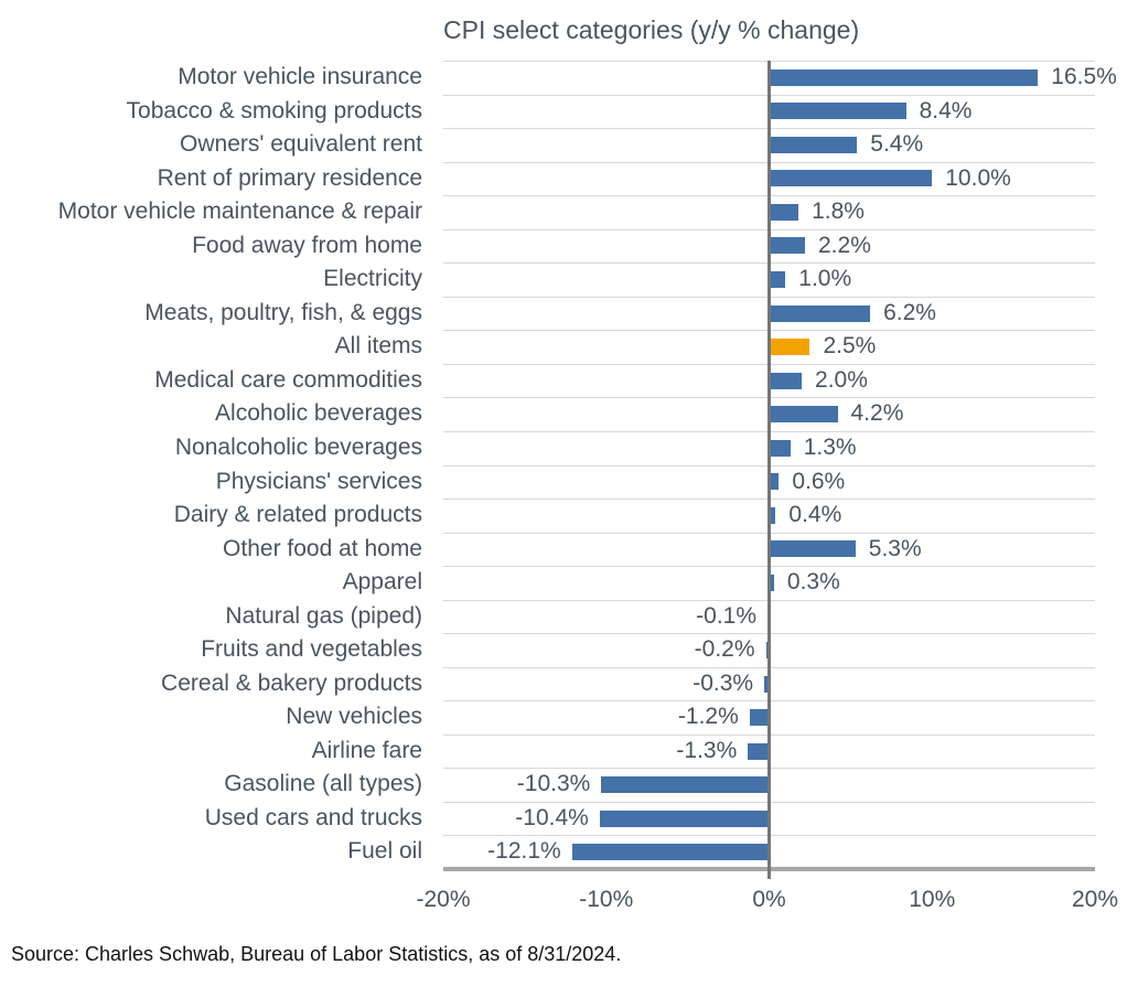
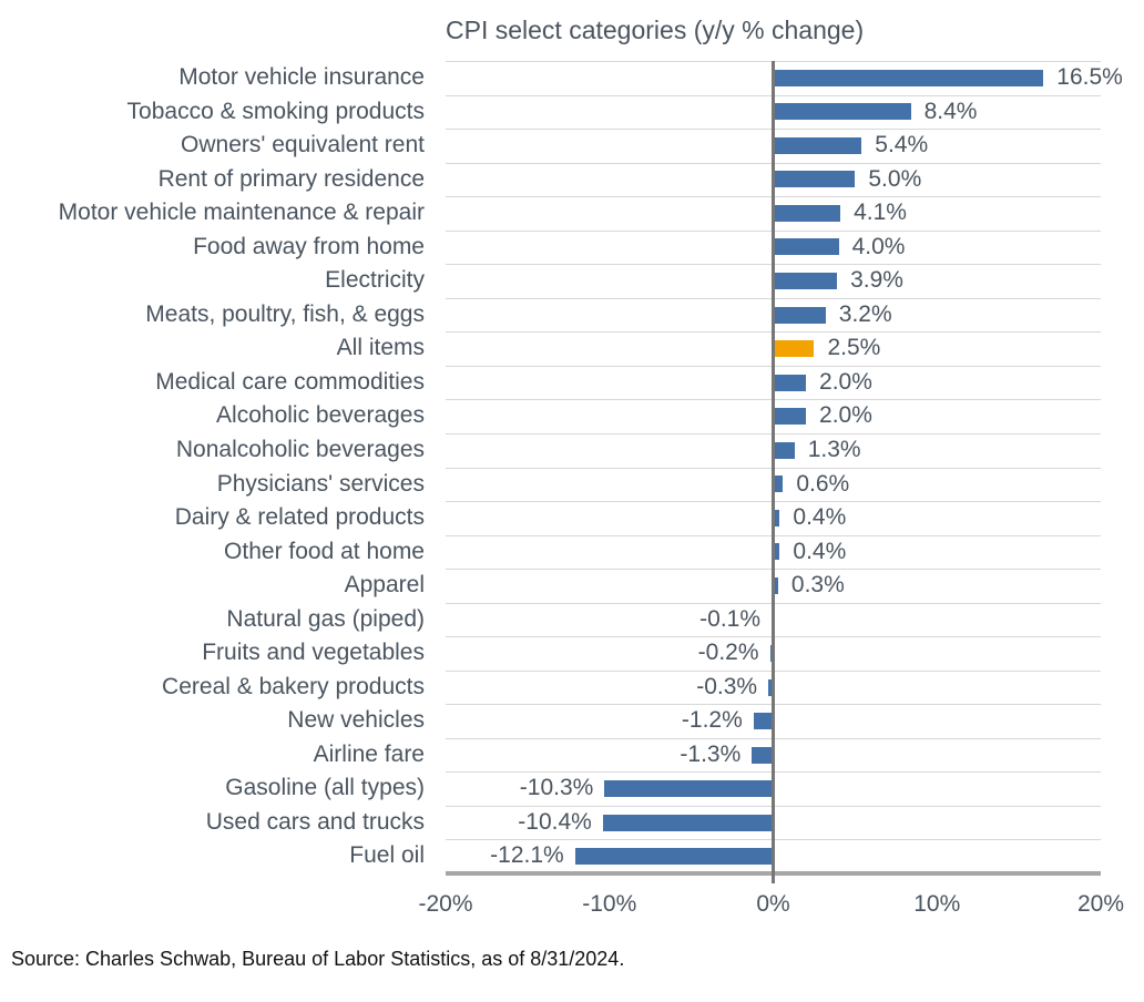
Rent of primary residence: 10.0% -> 5.0%
Motor vehicle maintenance & repair: 1.8% -> 4.1%
Food away from home: 2.2% -> 4.0%
Electricity: 1.0% -> 3.9%
Meats, poultry, fish, & eggs: 6.2% -> 3.2%
Alcoholic beverages: 4.2% -> 2.0%
Other food at home: 5.3% -> 0.4%
